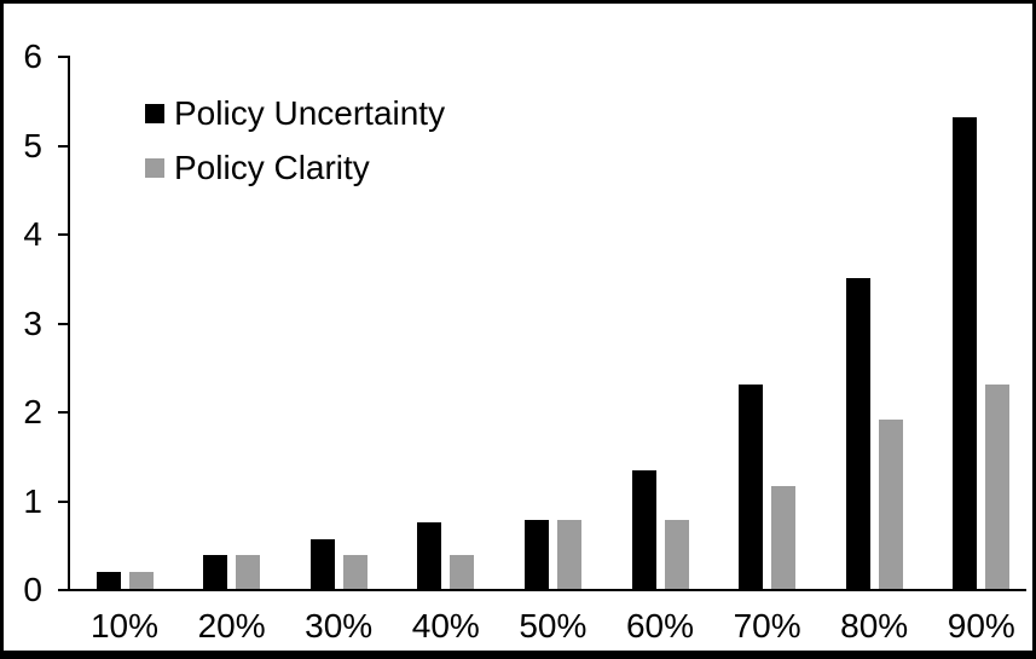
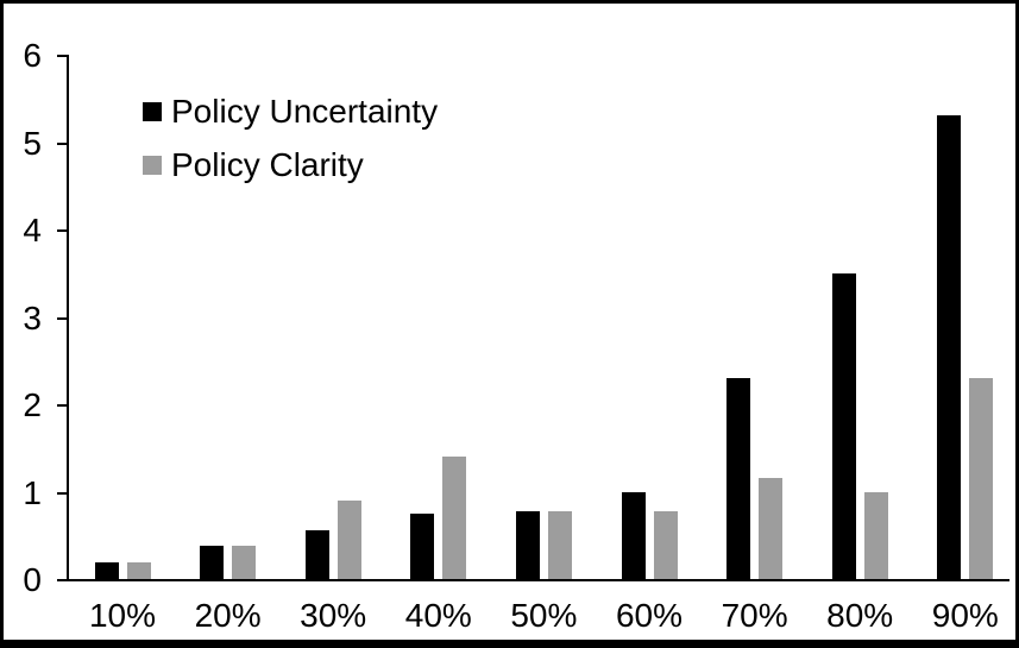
Policy Clarity/30%: 0.4 -> 0.9
Policy Clarity/40%: 0.4 -> 1.4
Policy Uncertainty/60%: 1.3 -> 1.0
Policy Clarity/80%: 1.9 -> 1.0
